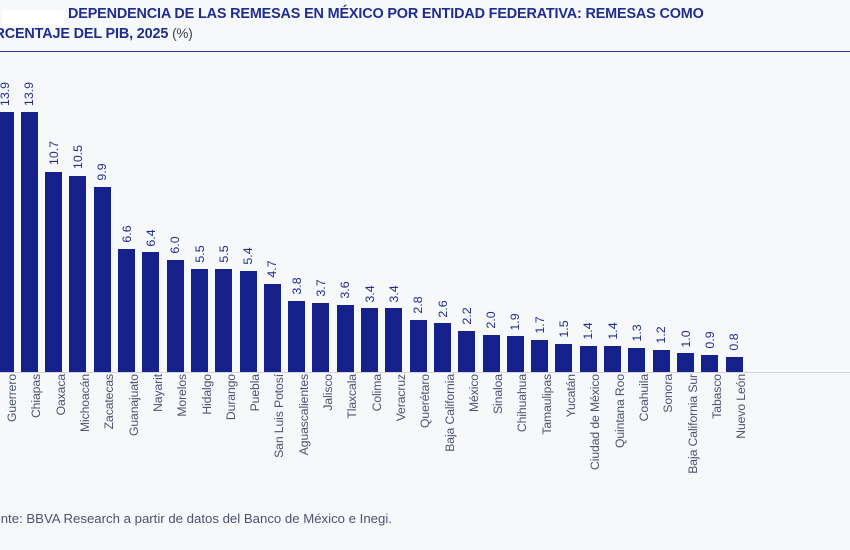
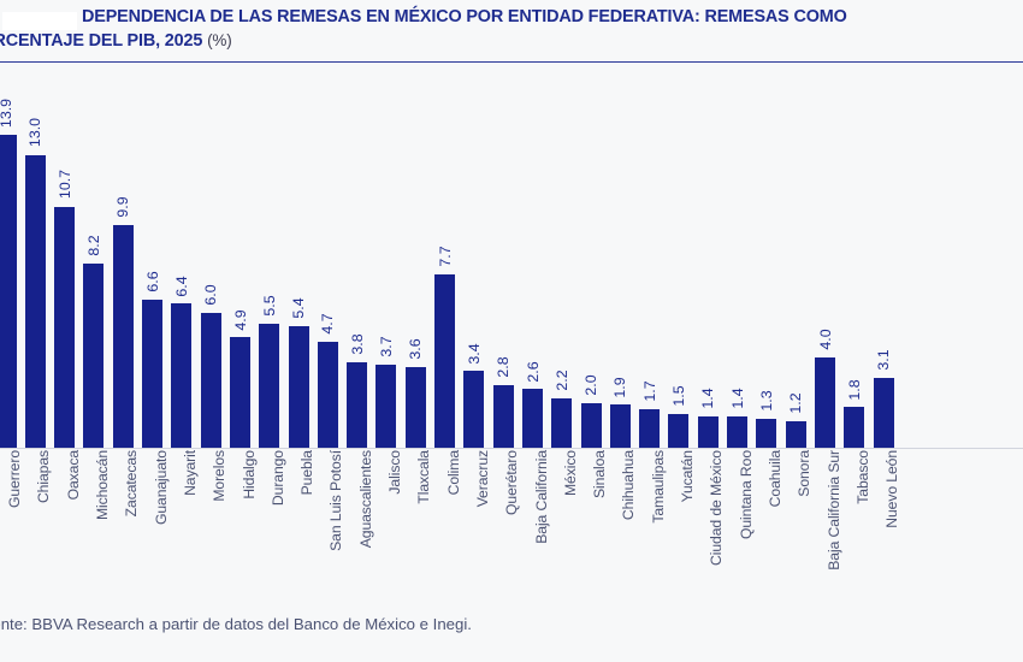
Chiapas: 13.9 -> 13.0
Michoacán: 10.5 -> 8.2
Hidalgo: 5.5 -> 4.9
Colima: 3.4 -> 7.7
Baja California Sur: 1.0 -> 4.0
Tabasco: 0.9 -> 1.8
Nuevo León: 0.8 -> 3.1
